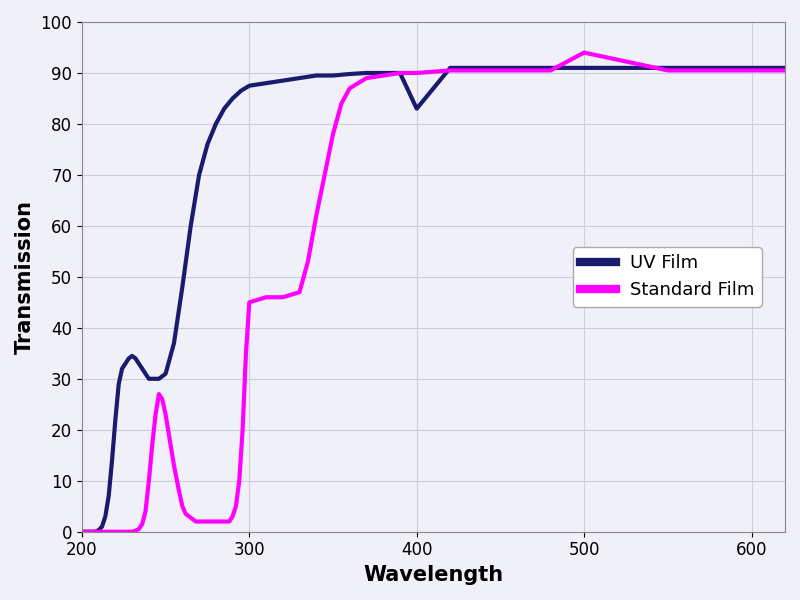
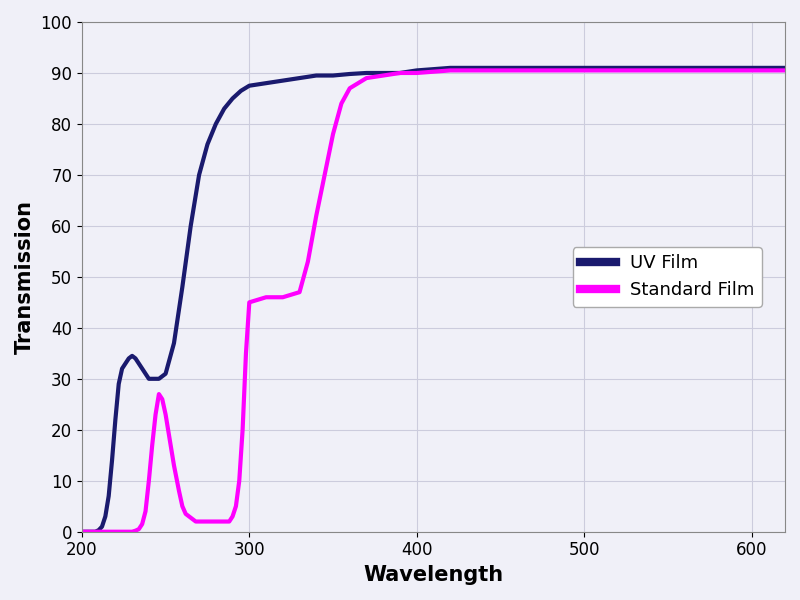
UV Film/400: 83.0 -> 90.5
Standard Film/500: 94.0 -> 90.5
